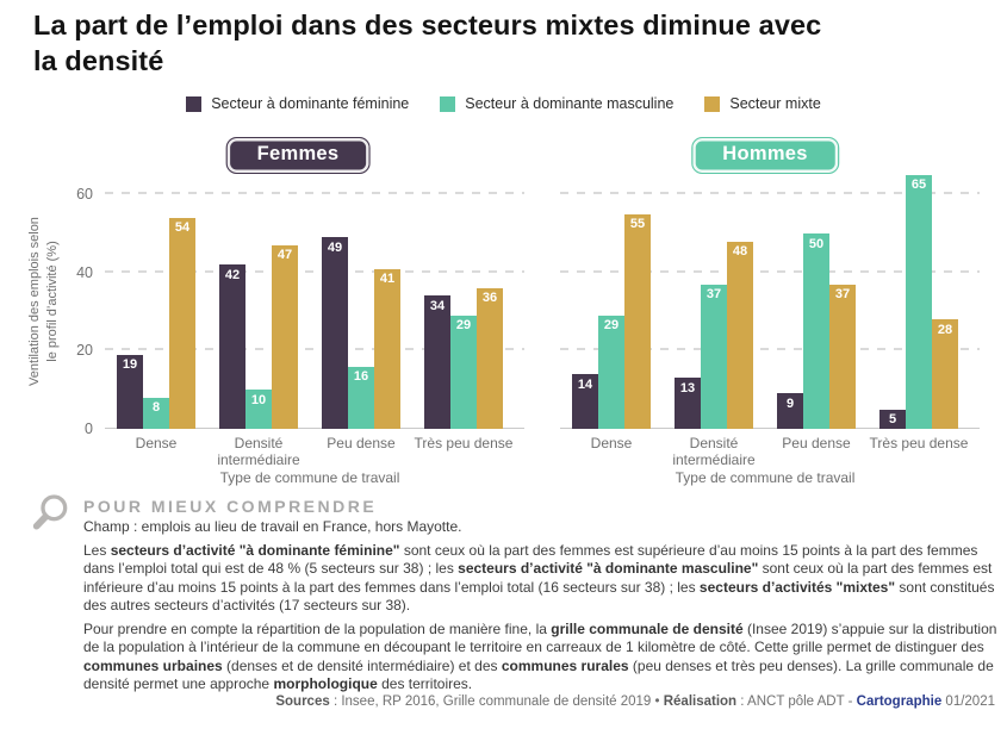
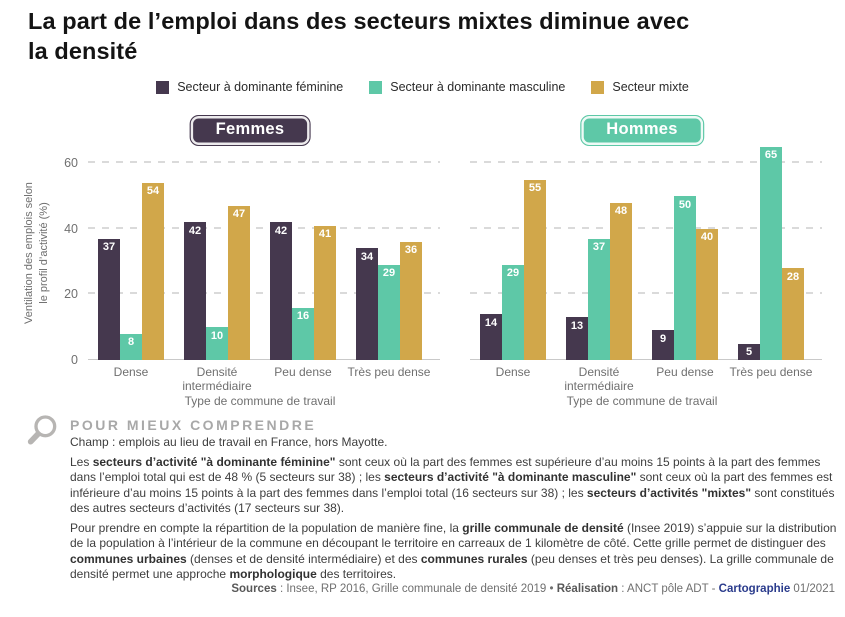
Femmes/Secteur à dominante féminine/Dense: 19 -> 37
Femmes/Secteur à dominante féminine/Peu dense: 49 -> 42
Hommes/Secteur mixte/Peu dense: 37 -> 40
